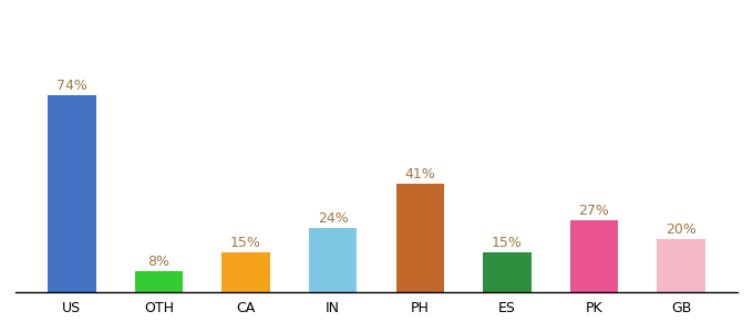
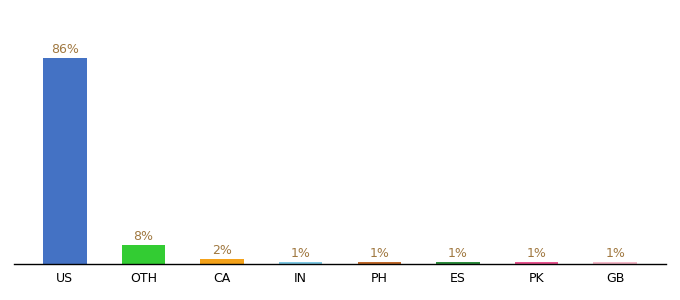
US: 74% -> 86%
CA: 15% -> 2%
IN: 24% -> 1%
PH: 41% -> 1%
ES: 15% -> 1%
PK: 27% -> 1%
GB: 20% -> 1%
